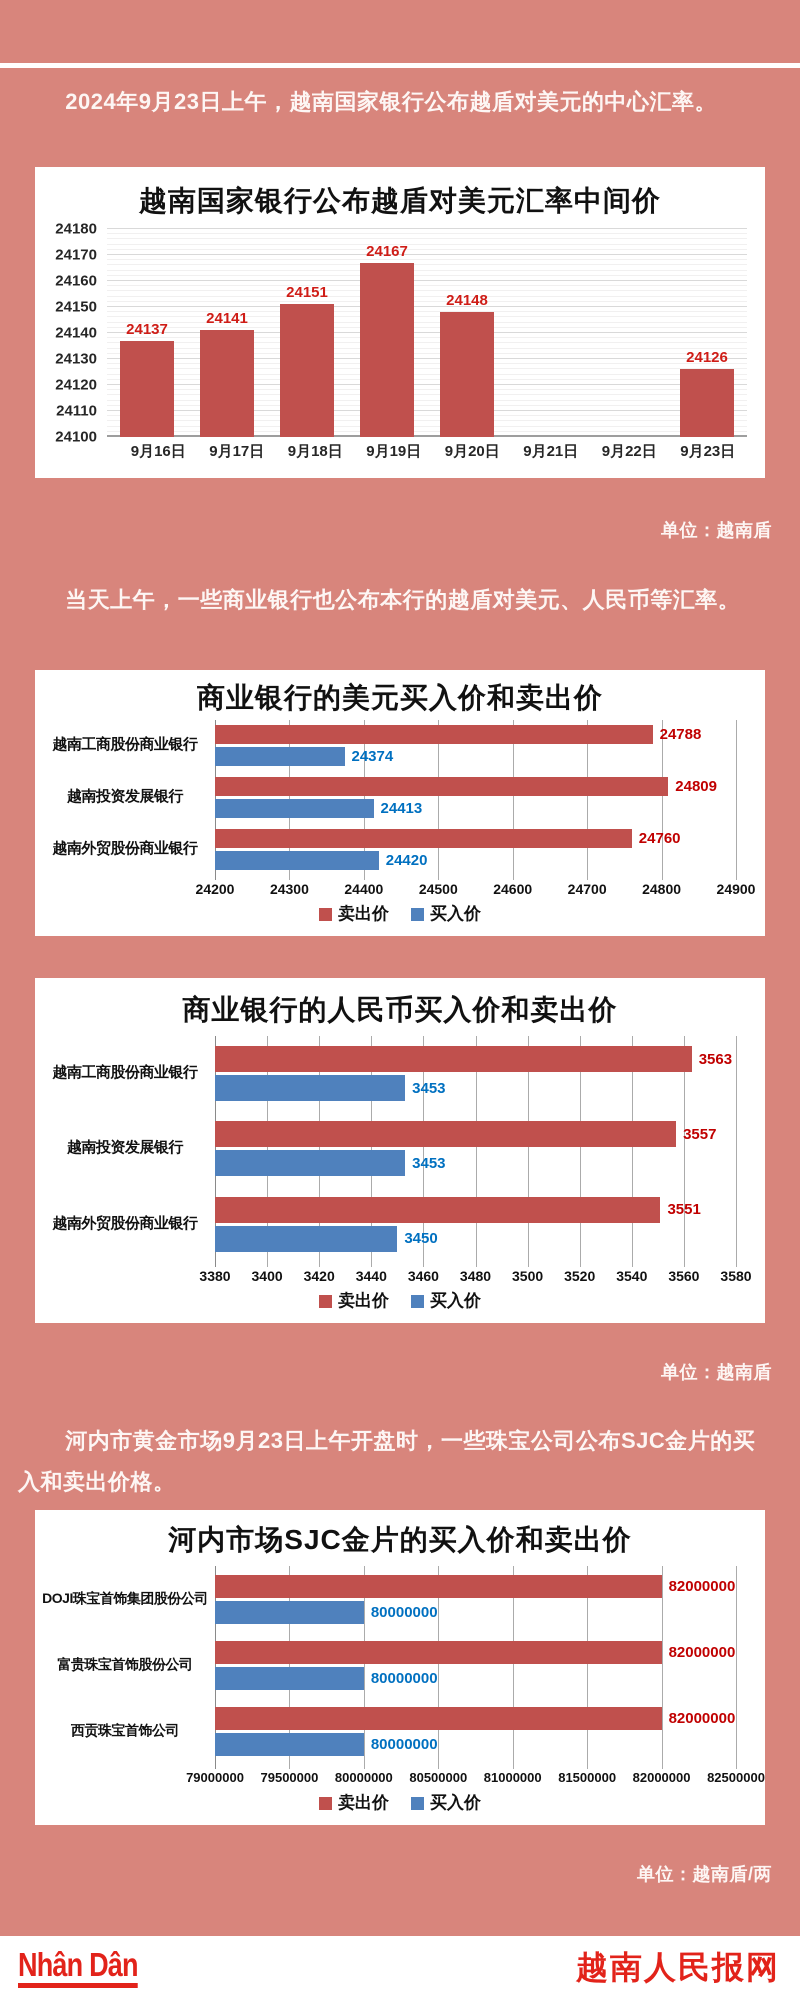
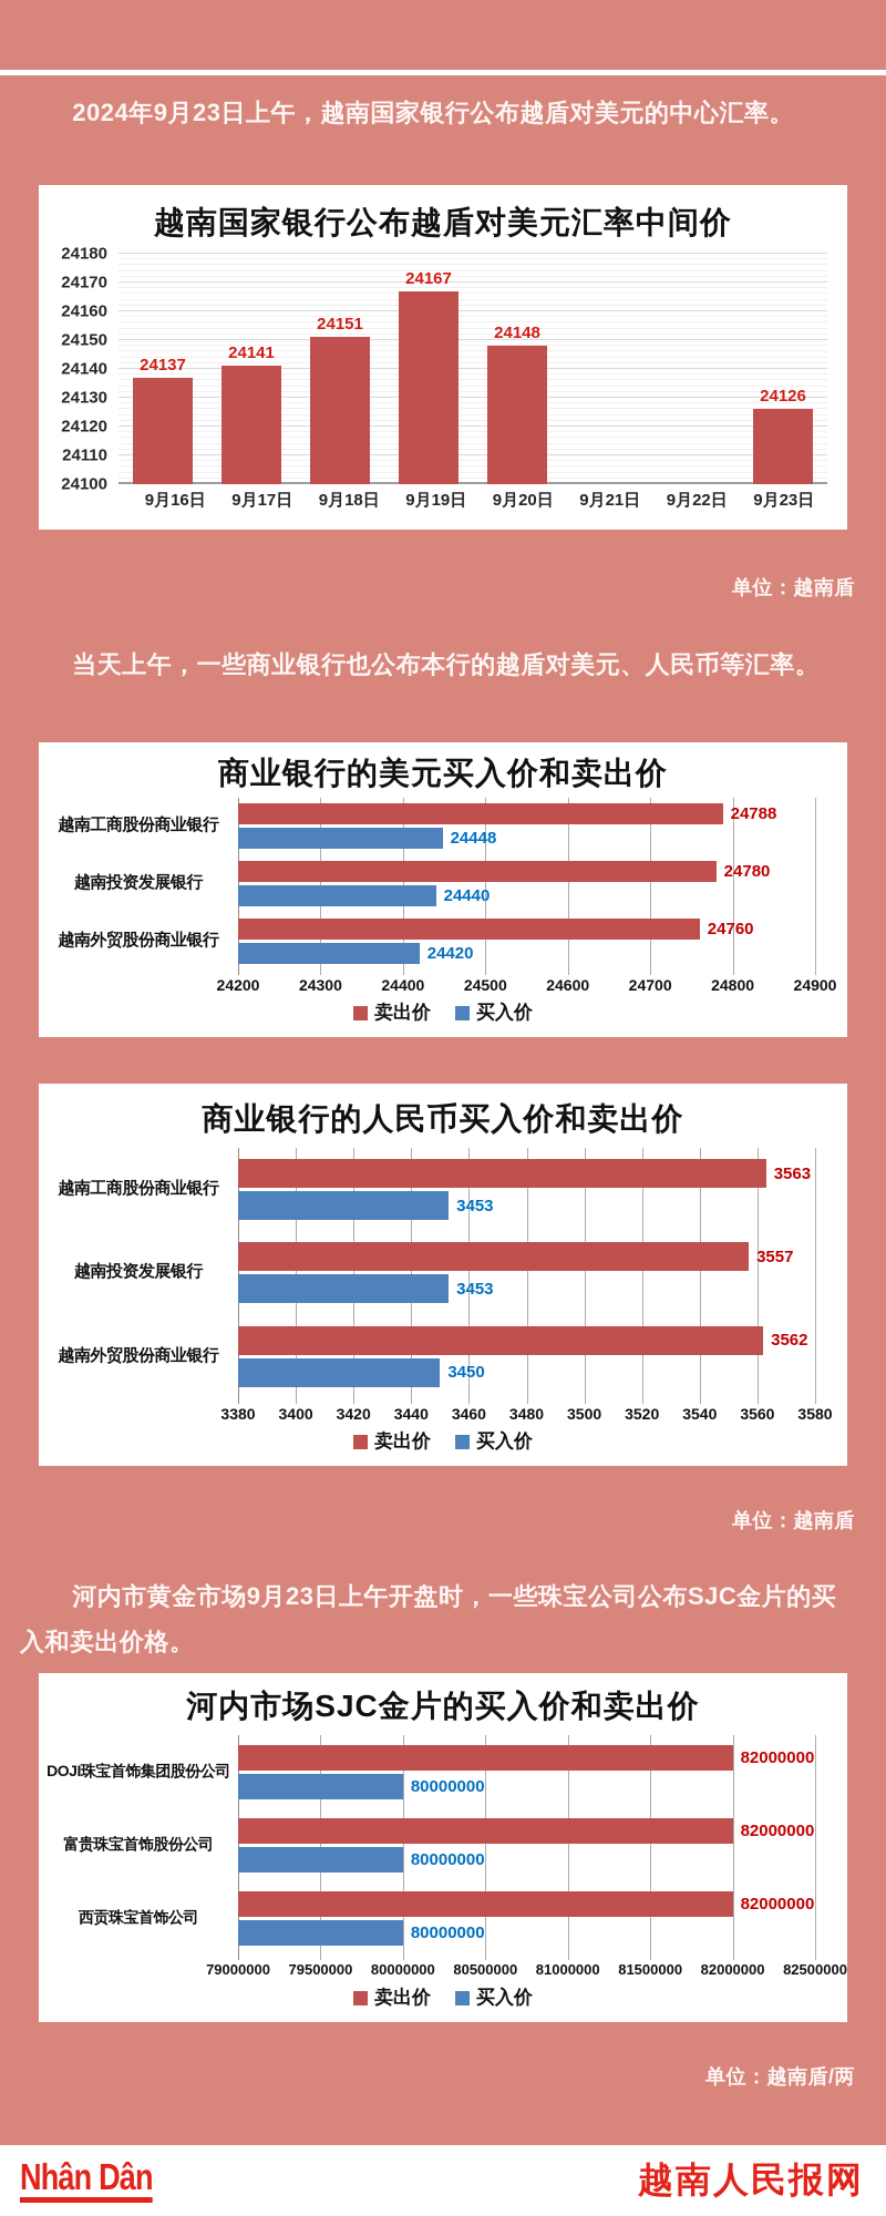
商业银行的美元买入价和卖出价/买入价/越南工商股份商业银行: 24374 -> 24448
商业银行的美元买入价和卖出价/卖出价/越南投资发展银行: 24809 -> 24780
商业银行的美元买入价和卖出价/买入价/越南投资发展银行: 24413 -> 24440
商业银行的人民币买入价和卖出价/卖出价/越南外贸股份商业银行: 3551 -> 3562
